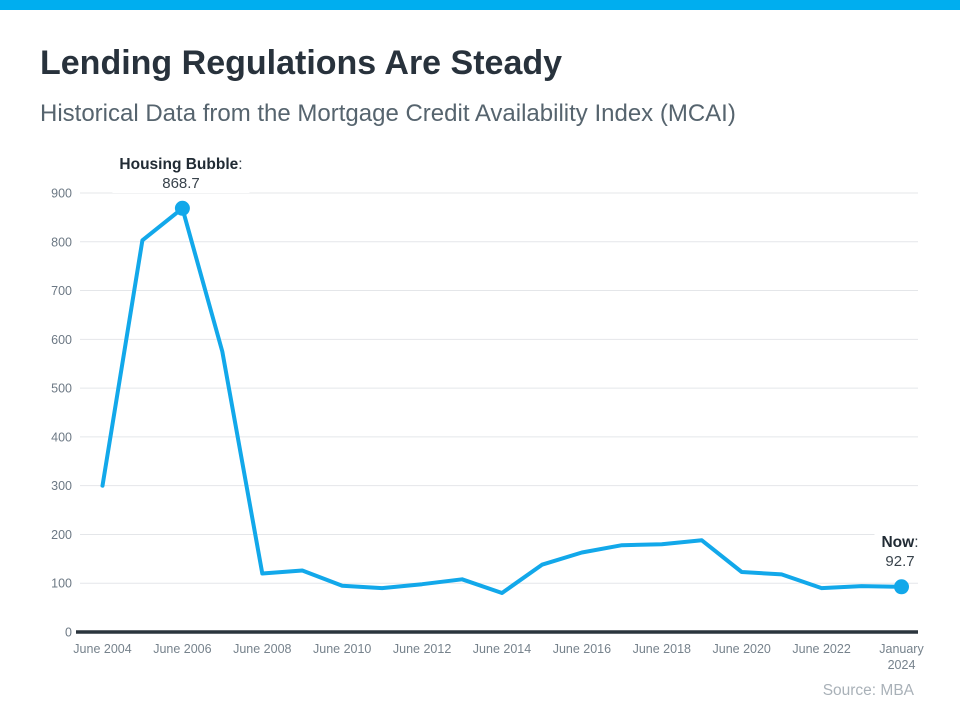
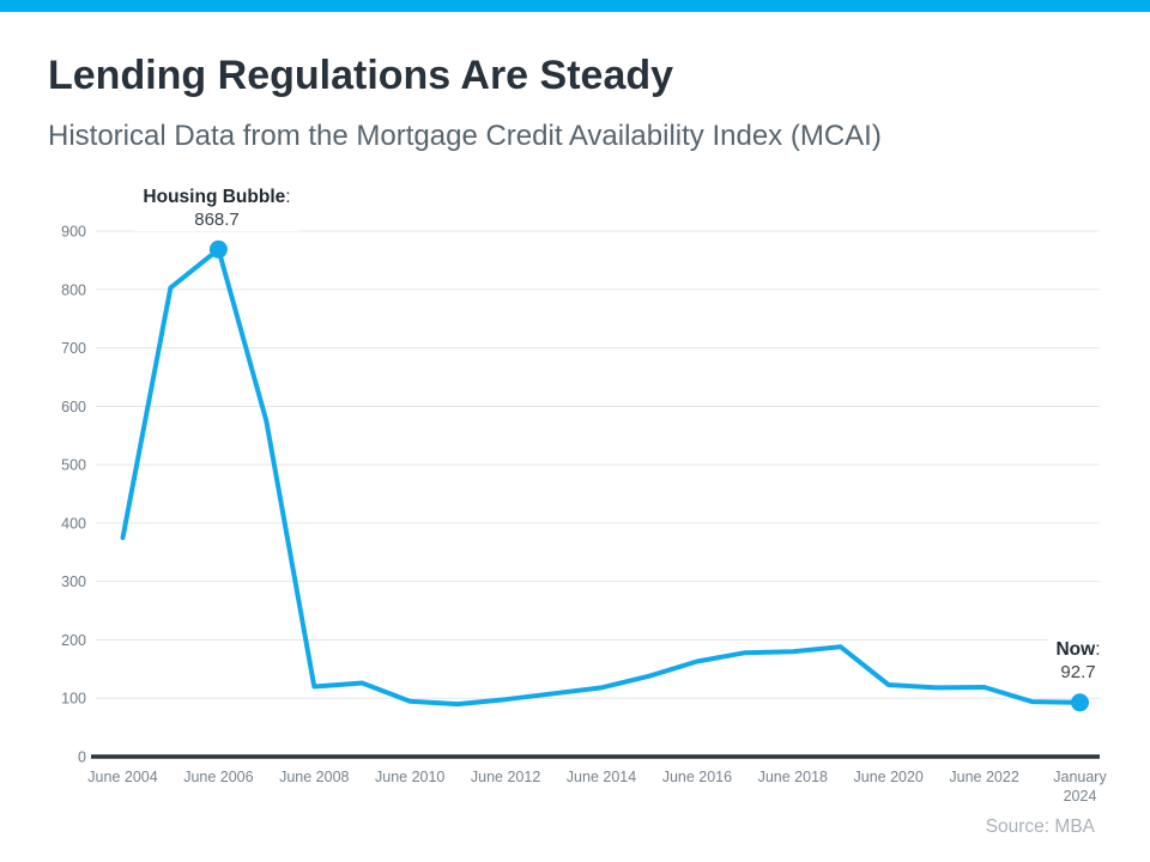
June 2004: 300 -> 380
June 2014: 80 -> 120
June 2022: 90 -> 120
